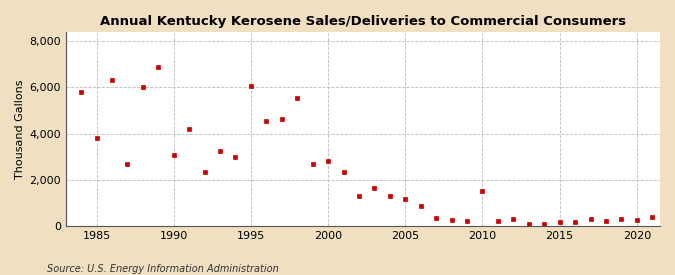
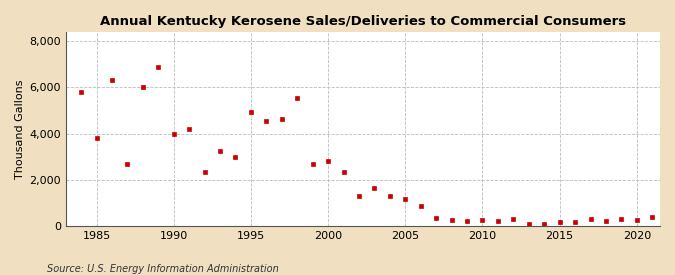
1990: 3,050 -> 4,000
1995: 6,050 -> 4,950
2010: 1,500 -> 250
